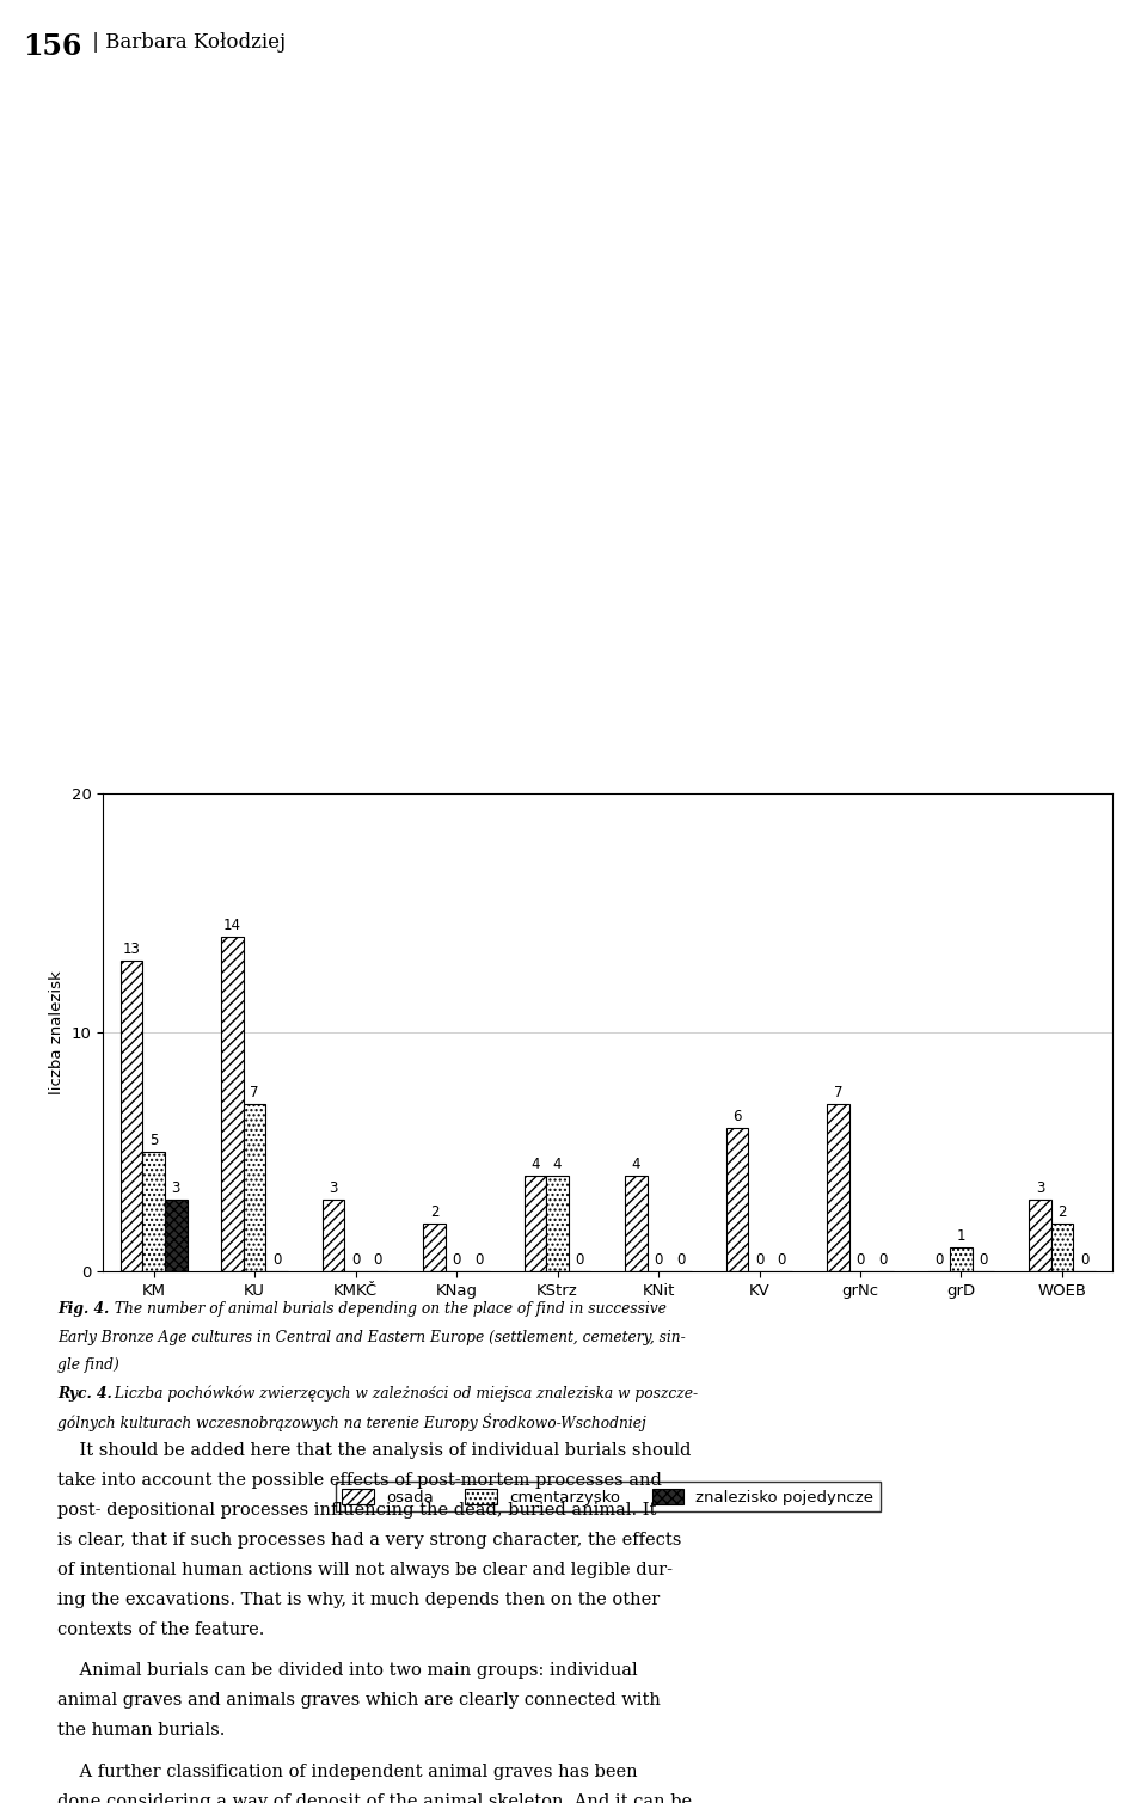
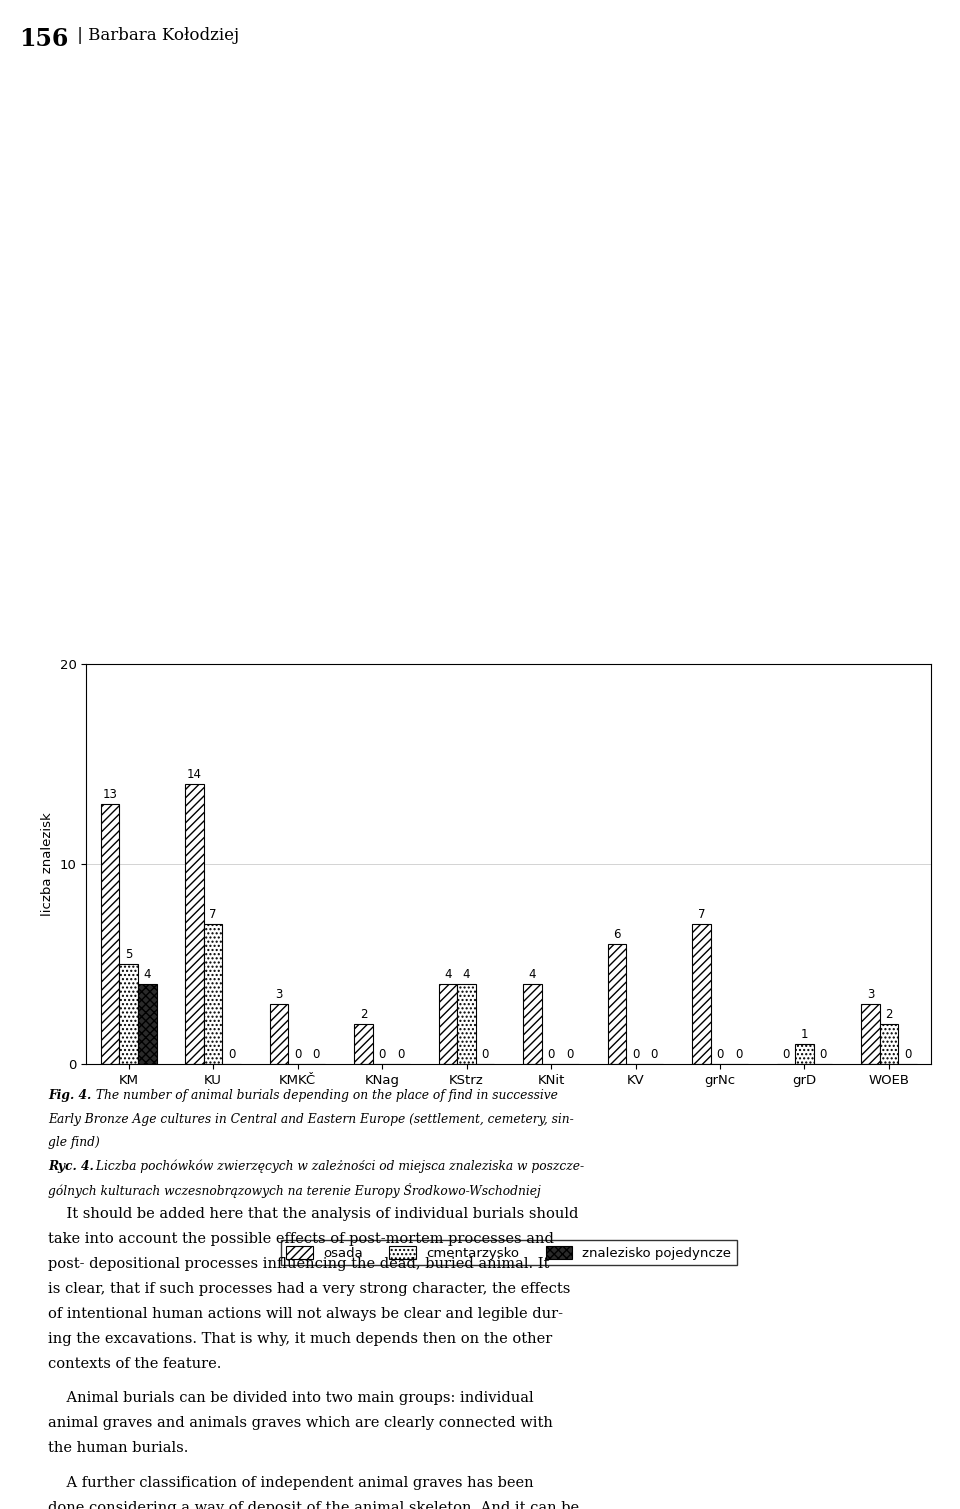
znalezisko pojedyncze/KM: 3 -> 4
